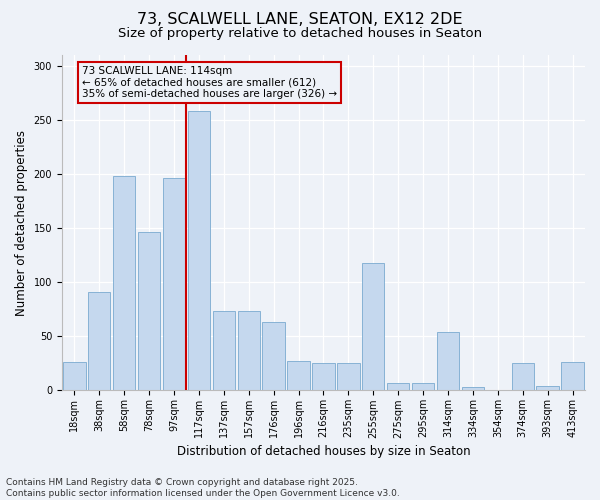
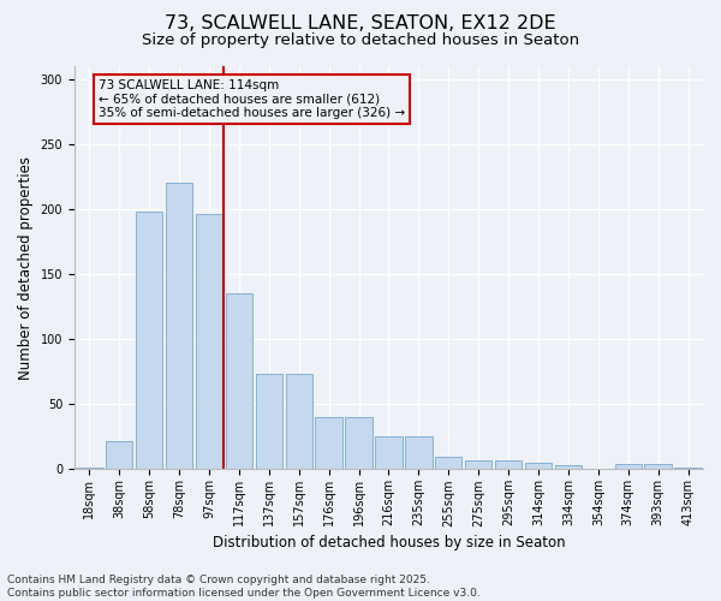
18sqm: 26 -> 1
38sqm: 91 -> 22
78sqm: 146 -> 220
117sqm: 258 -> 135
176sqm: 63 -> 40
196sqm: 27 -> 40
255sqm: 118 -> 10
314sqm: 54 -> 5
374sqm: 25 -> 4
413sqm: 26 -> 1
